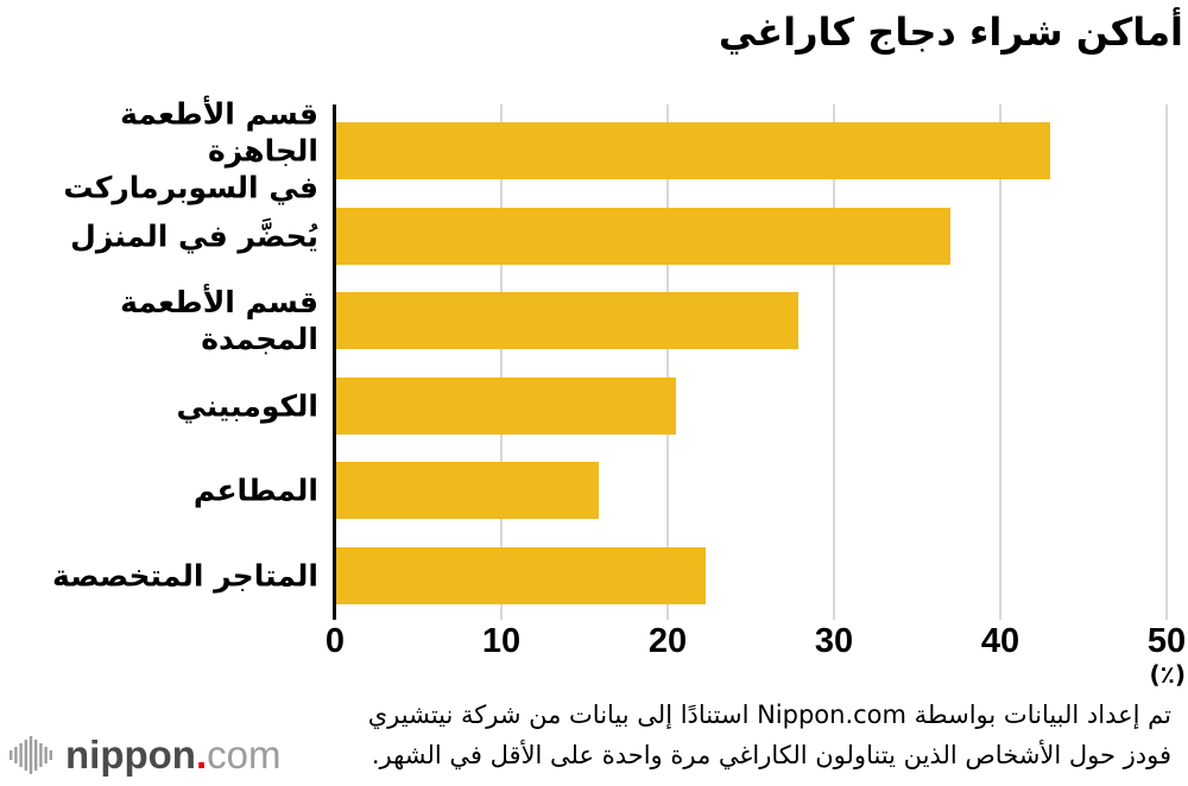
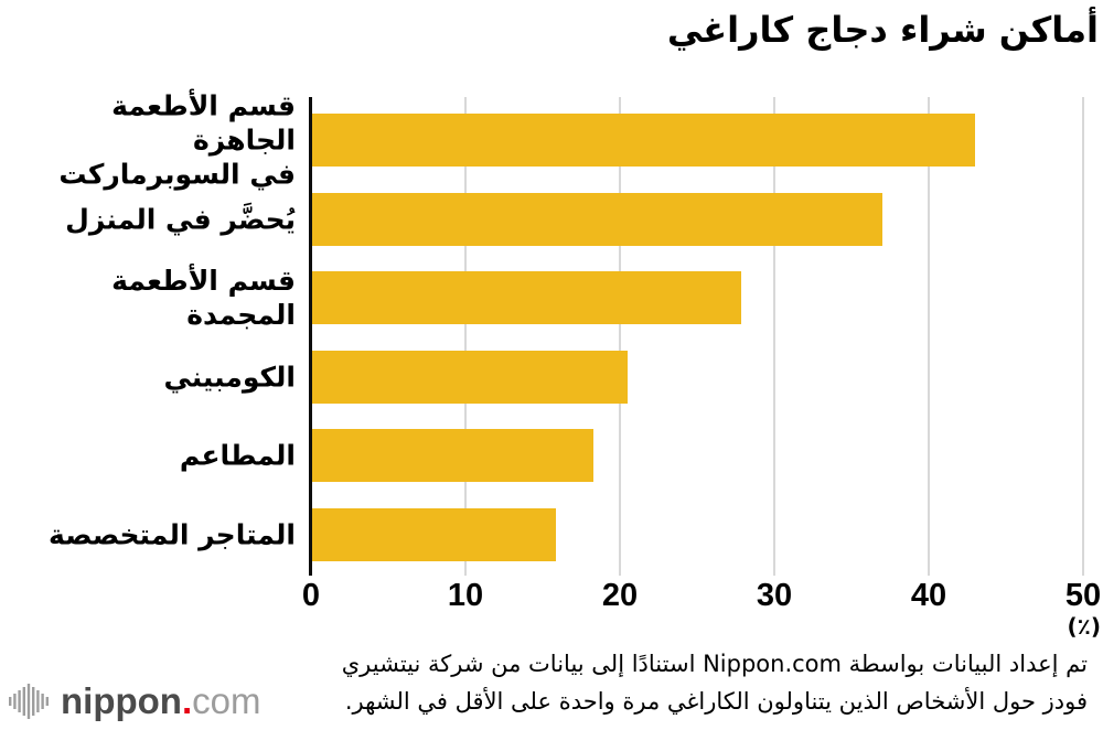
المطاعم: 15.8 -> 18.2
المتاجر المتخصصة: 22.2 -> 15.8
